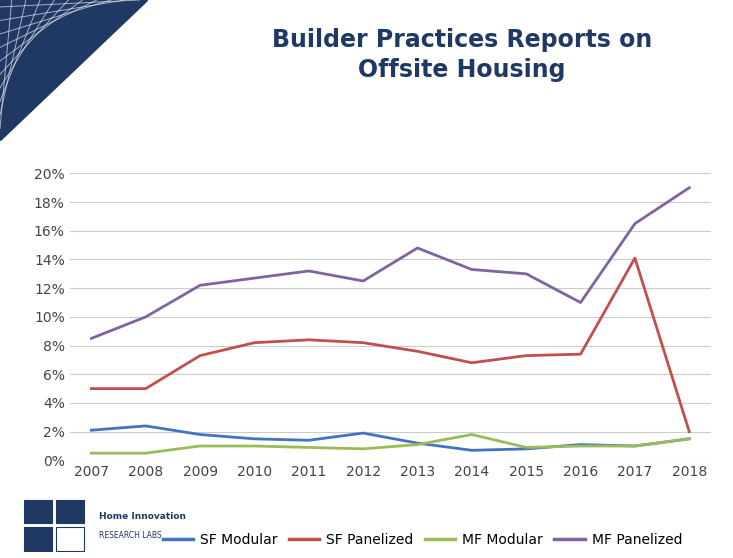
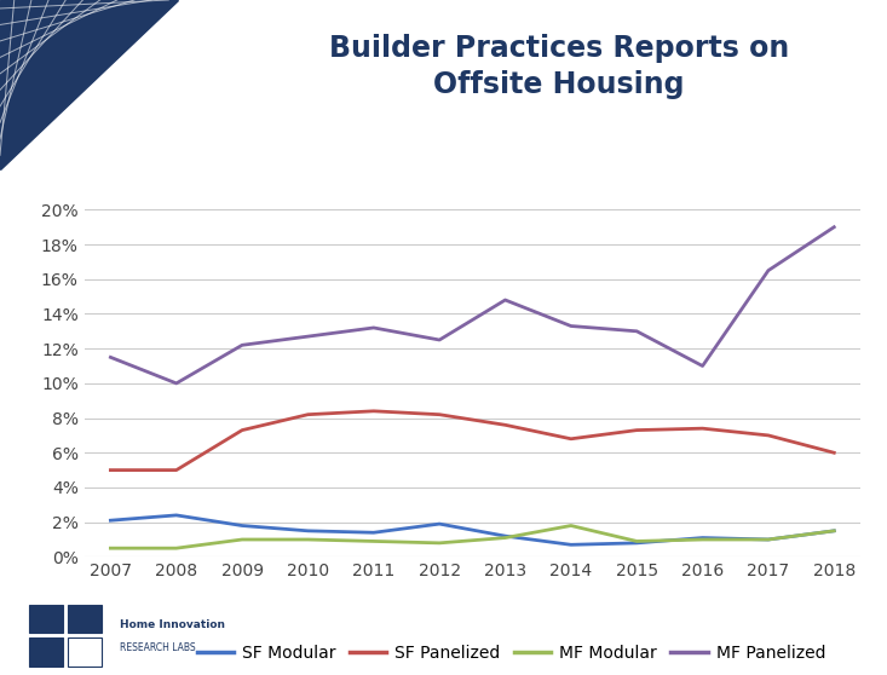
MF Panelized/2007: 8.5% -> 11.5%
SF Panelized/2017: 14.1% -> 7.0%
SF Panelized/2018: 2.0% -> 6.0%
